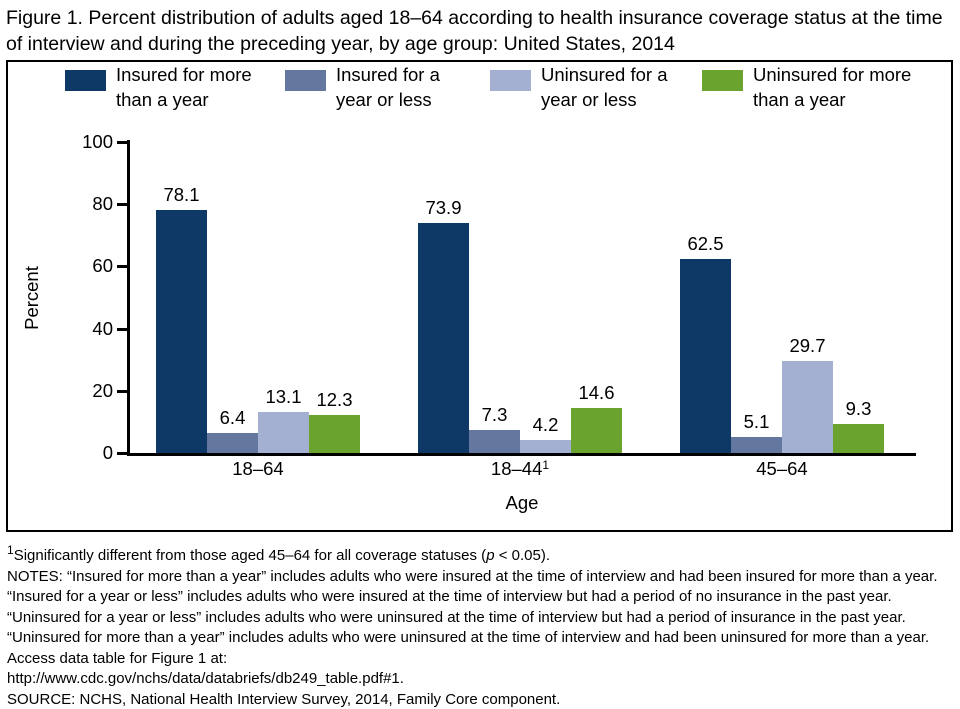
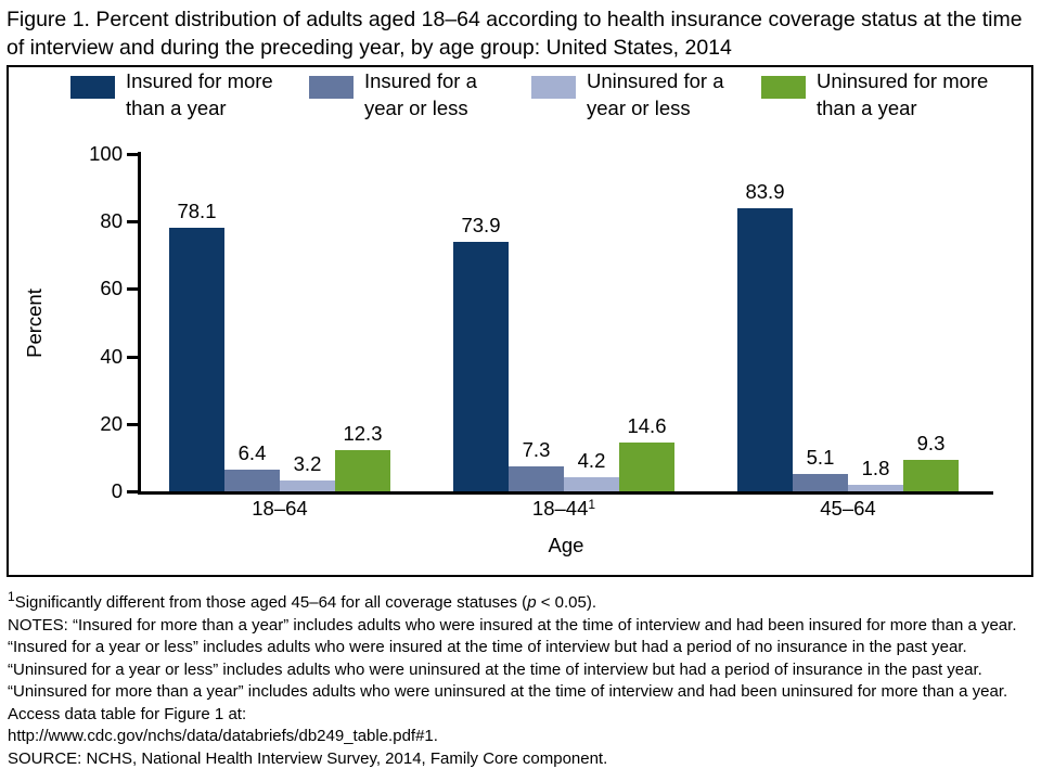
Uninsured for a year or less/18–64: 13.1 -> 3.2
Insured for more than a year/45–64: 62.5 -> 83.9
Uninsured for a year or less/45–64: 29.7 -> 1.8
